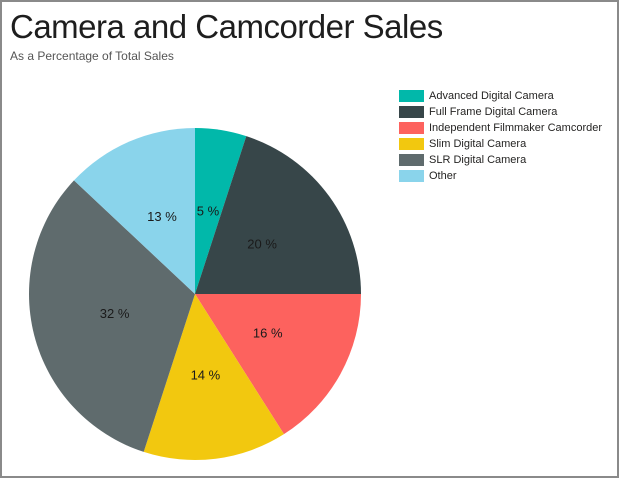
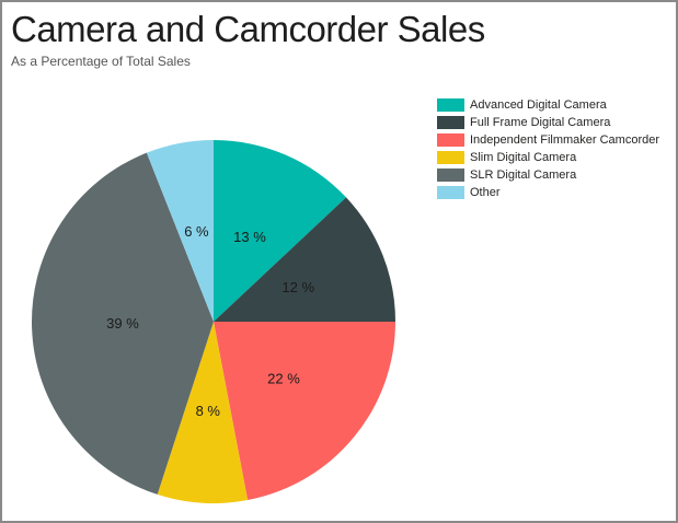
Advanced Digital Camera: 5 -> 13
Full Frame Digital Camera: 20 -> 12
Independent Filmmaker Camcorder: 16 -> 22
Slim Digital Camera: 14 -> 8
SLR Digital Camera: 32 -> 39
Other: 13 -> 6
